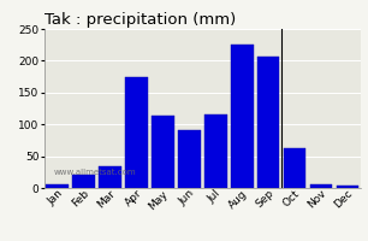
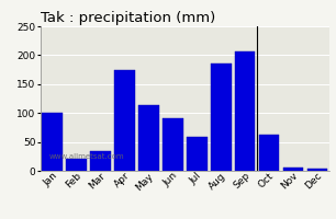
Jan: 5 -> 100
Jul: 115 -> 58
Aug: 225 -> 186
